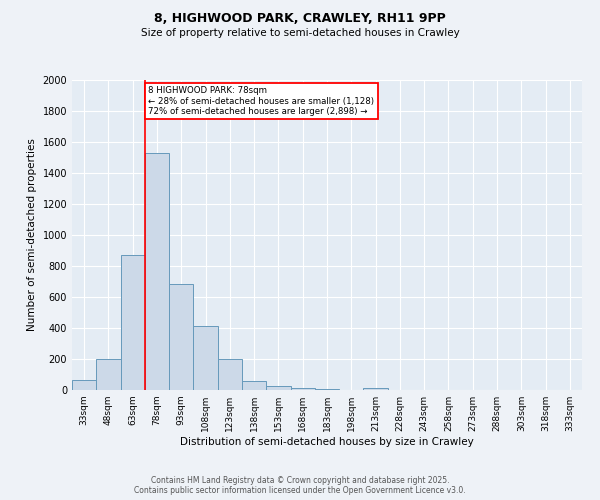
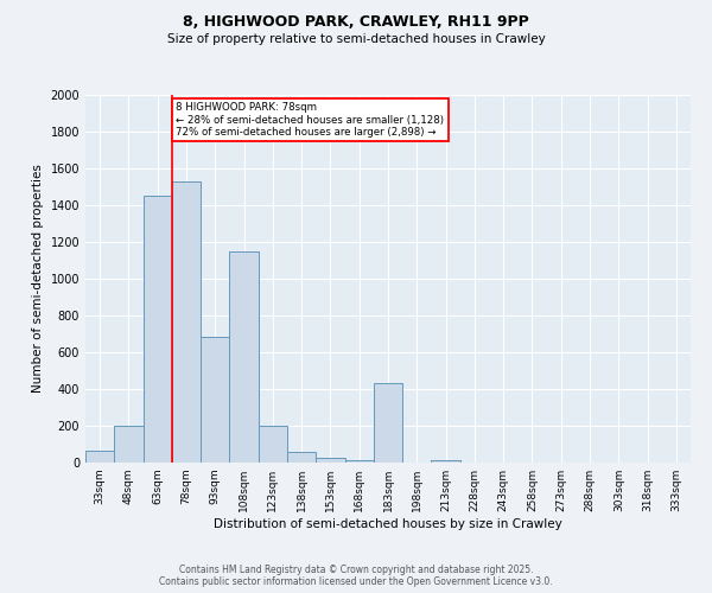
63sqm: 870 -> 1450
108sqm: 420 -> 1150
183sqm: 0 -> 430
